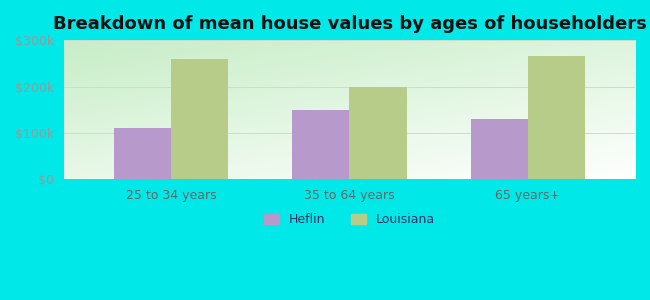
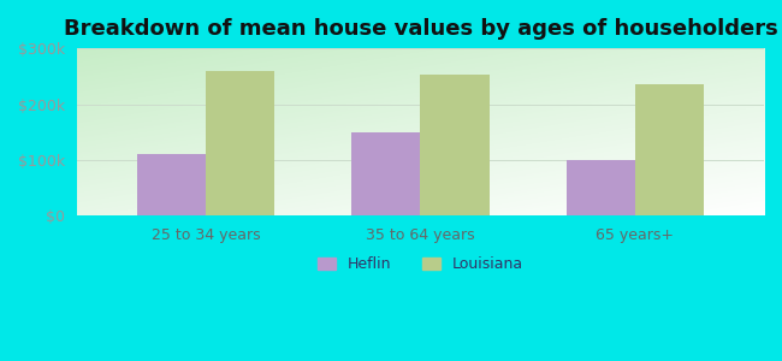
Louisiana/35 to 64 years: $200k -> $252k
Heflin/65 years+: $130k -> $100k
Louisiana/65 years+: $265k -> $235k
